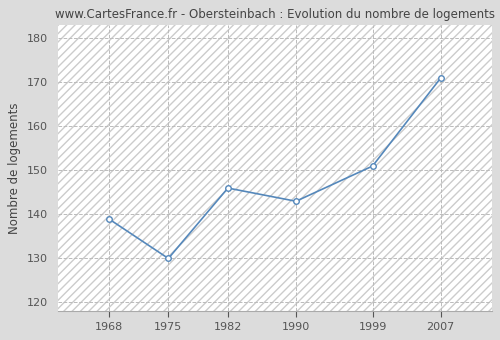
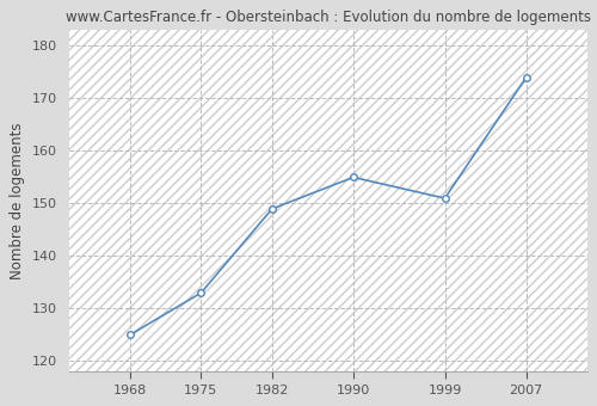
1968: 139 -> 125
1975: 130 -> 133
1982: 146 -> 149
1990: 143 -> 155
2007: 171 -> 174
